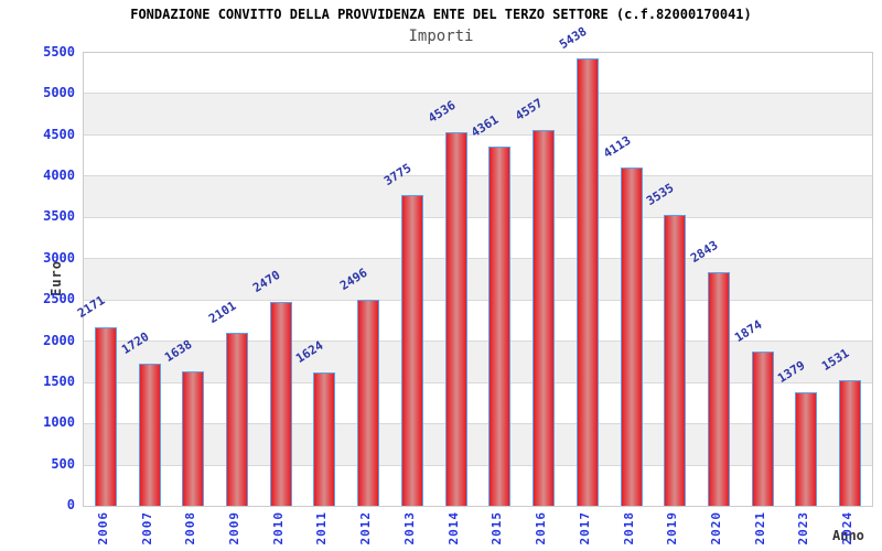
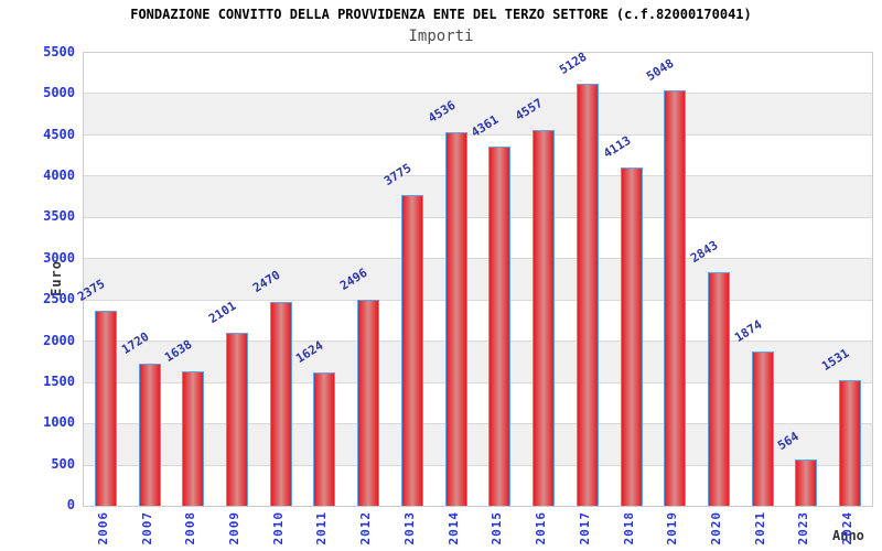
2006: 2171 -> 2375
2017: 5438 -> 5128
2019: 3535 -> 5048
2023: 1379 -> 564
